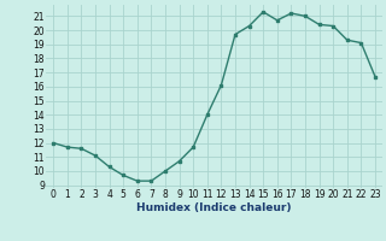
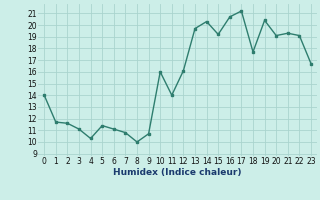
0: 12.0 -> 14.0
5: 9.7 -> 11.4
6: 9.3 -> 11.1
7: 9.3 -> 10.8
10: 11.7 -> 16.0
15: 21.3 -> 19.2
18: 21.0 -> 17.7
20: 20.3 -> 19.1
